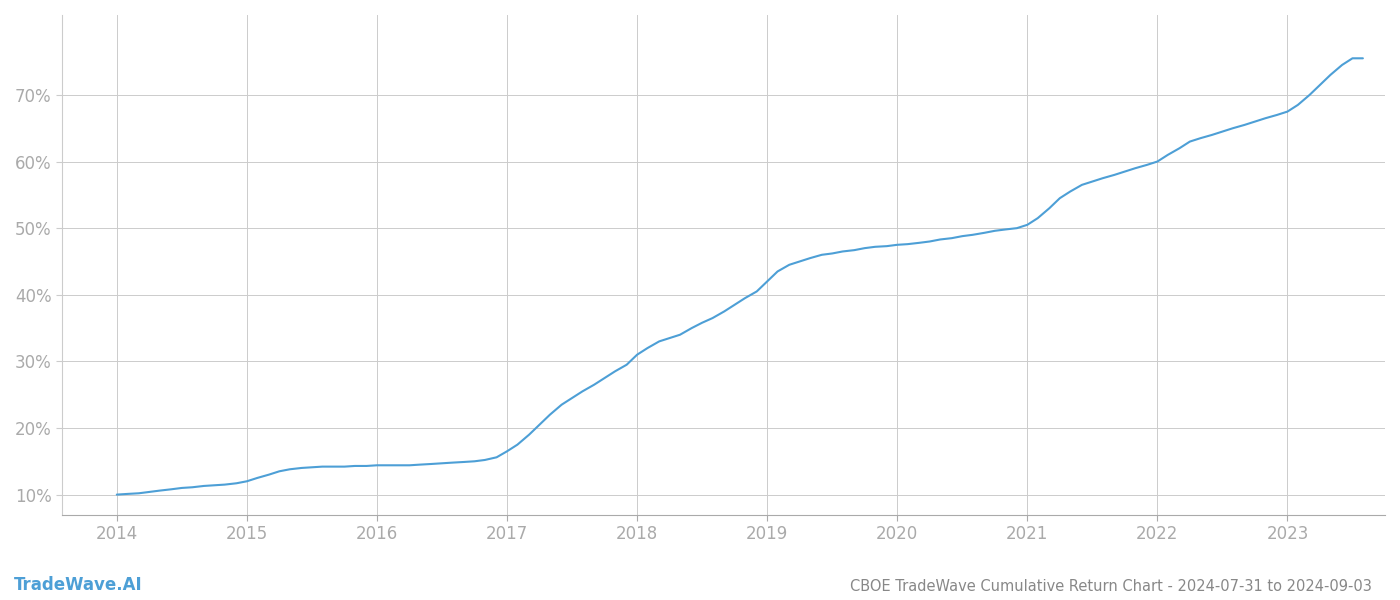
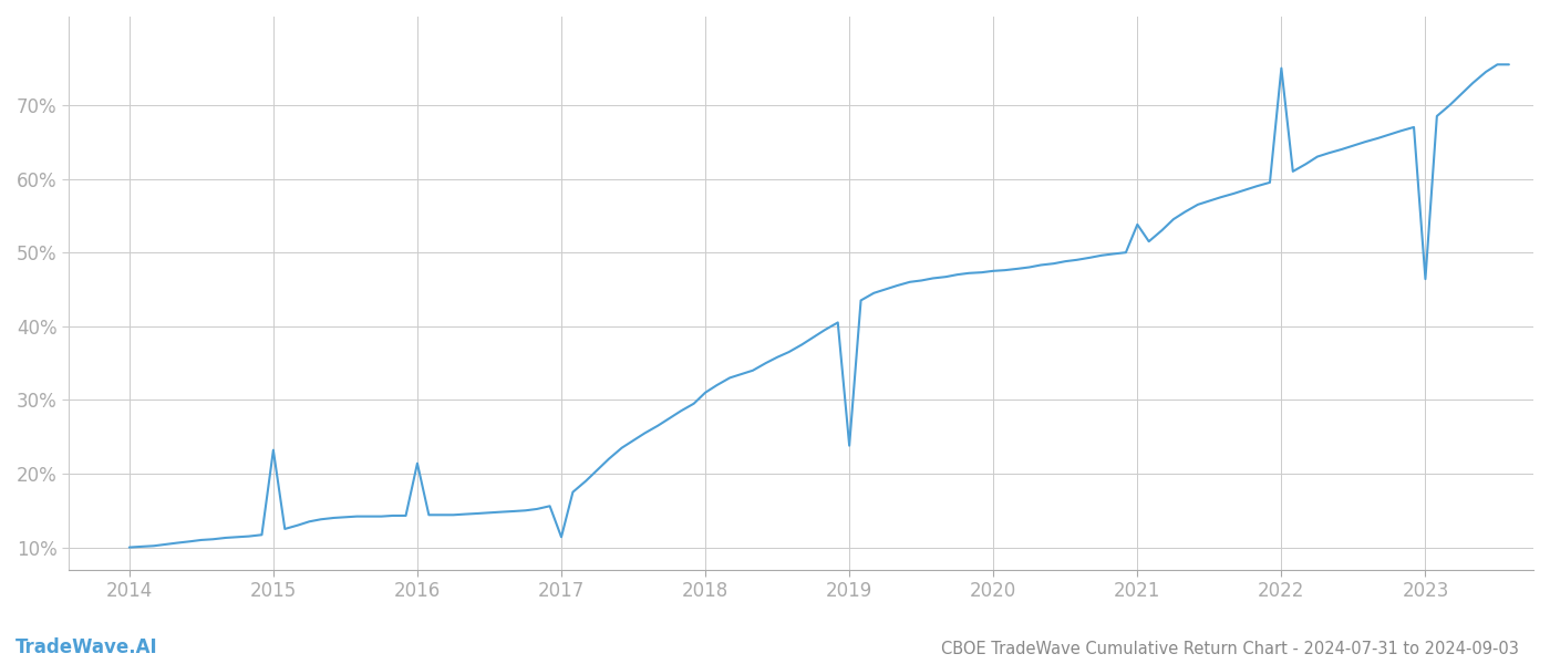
2015: 12.0% -> 23.2%
2016: 14.4% -> 21.4%
2017: 16.5% -> 11.4%
2019: 42.0% -> 23.8%
2021: 50.5% -> 53.8%
2022: 60.0% -> 75.0%
2023: 67.5% -> 46.4%
